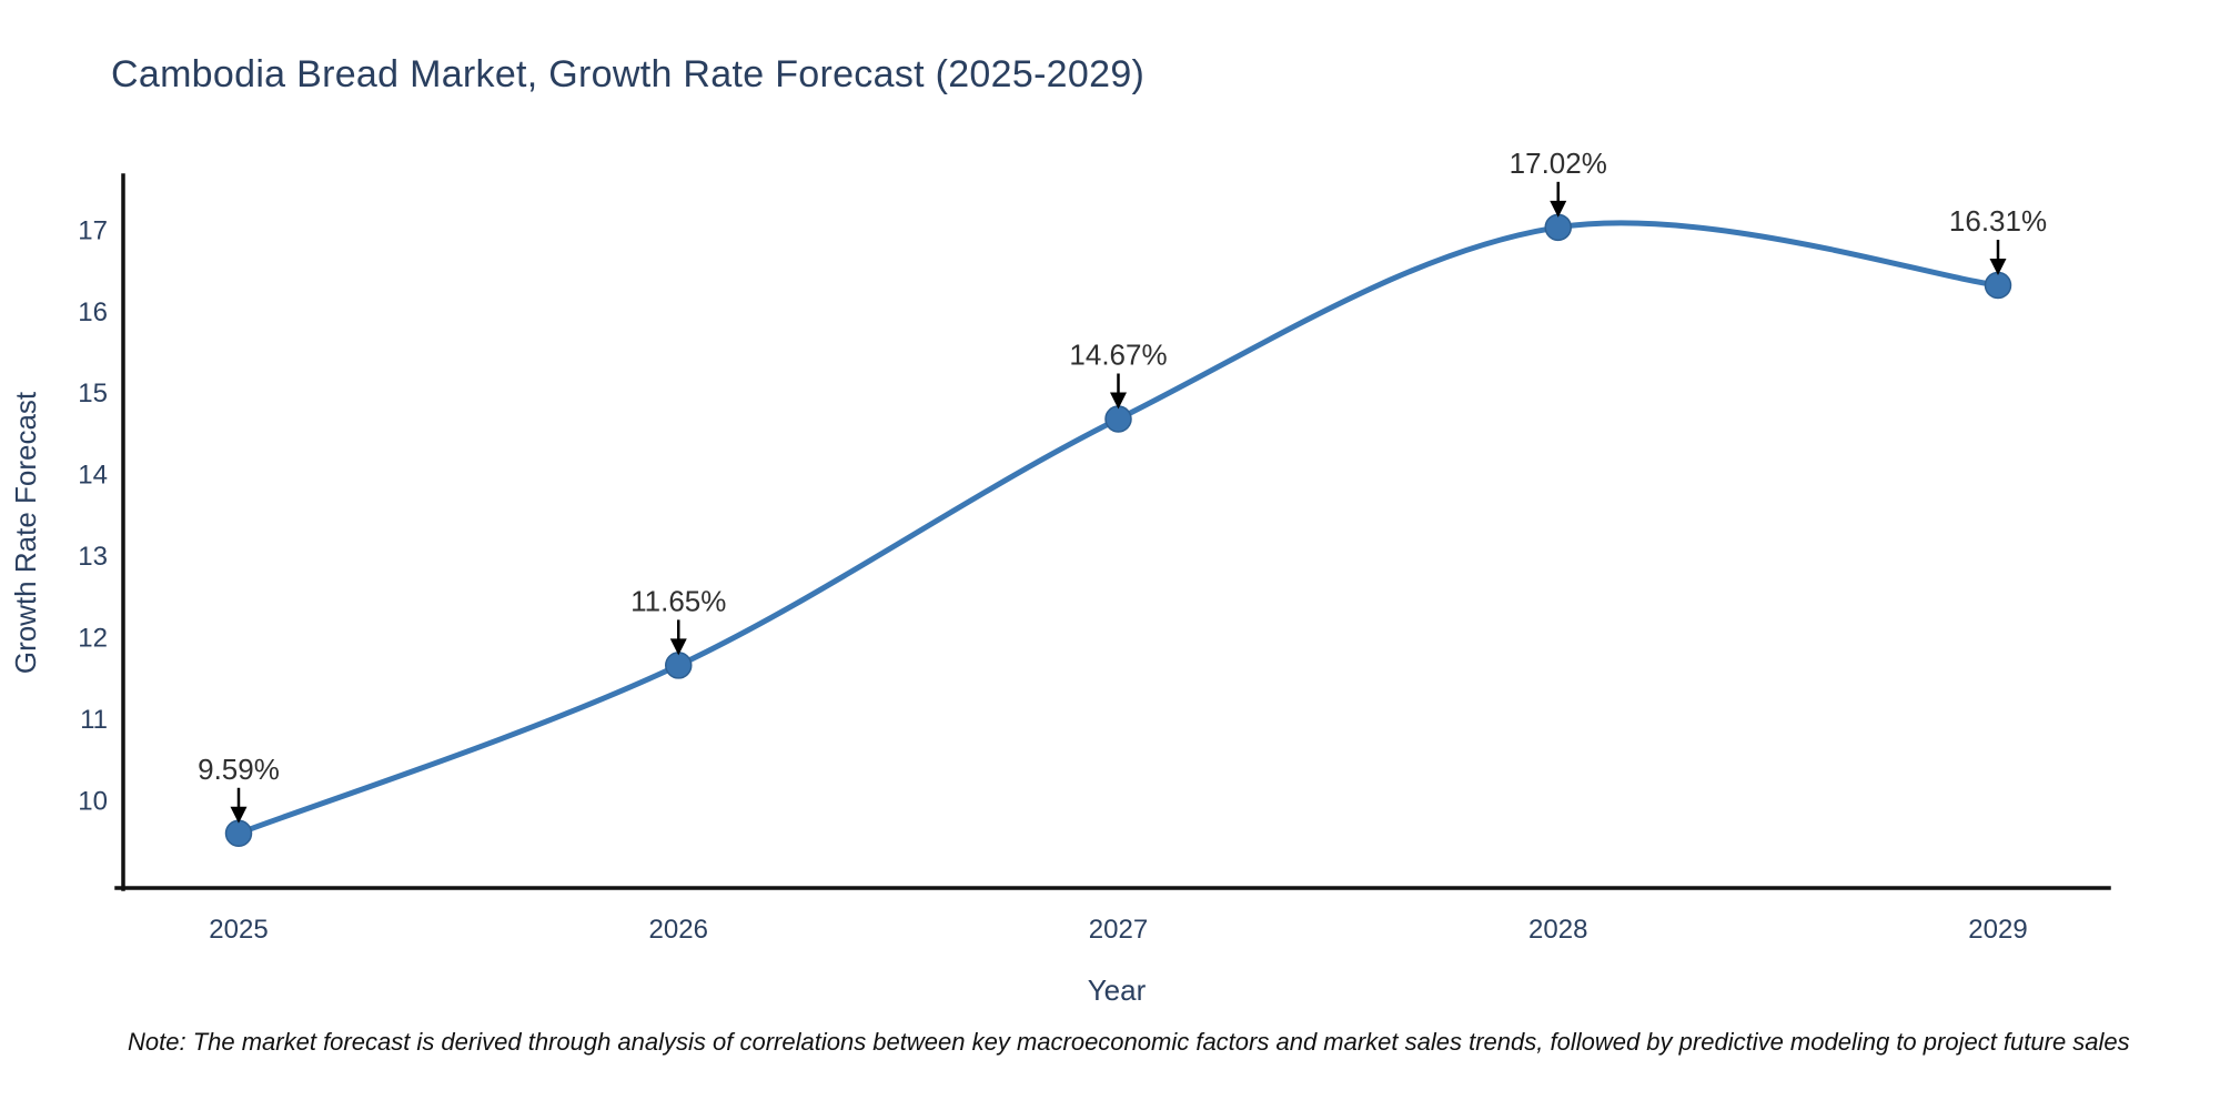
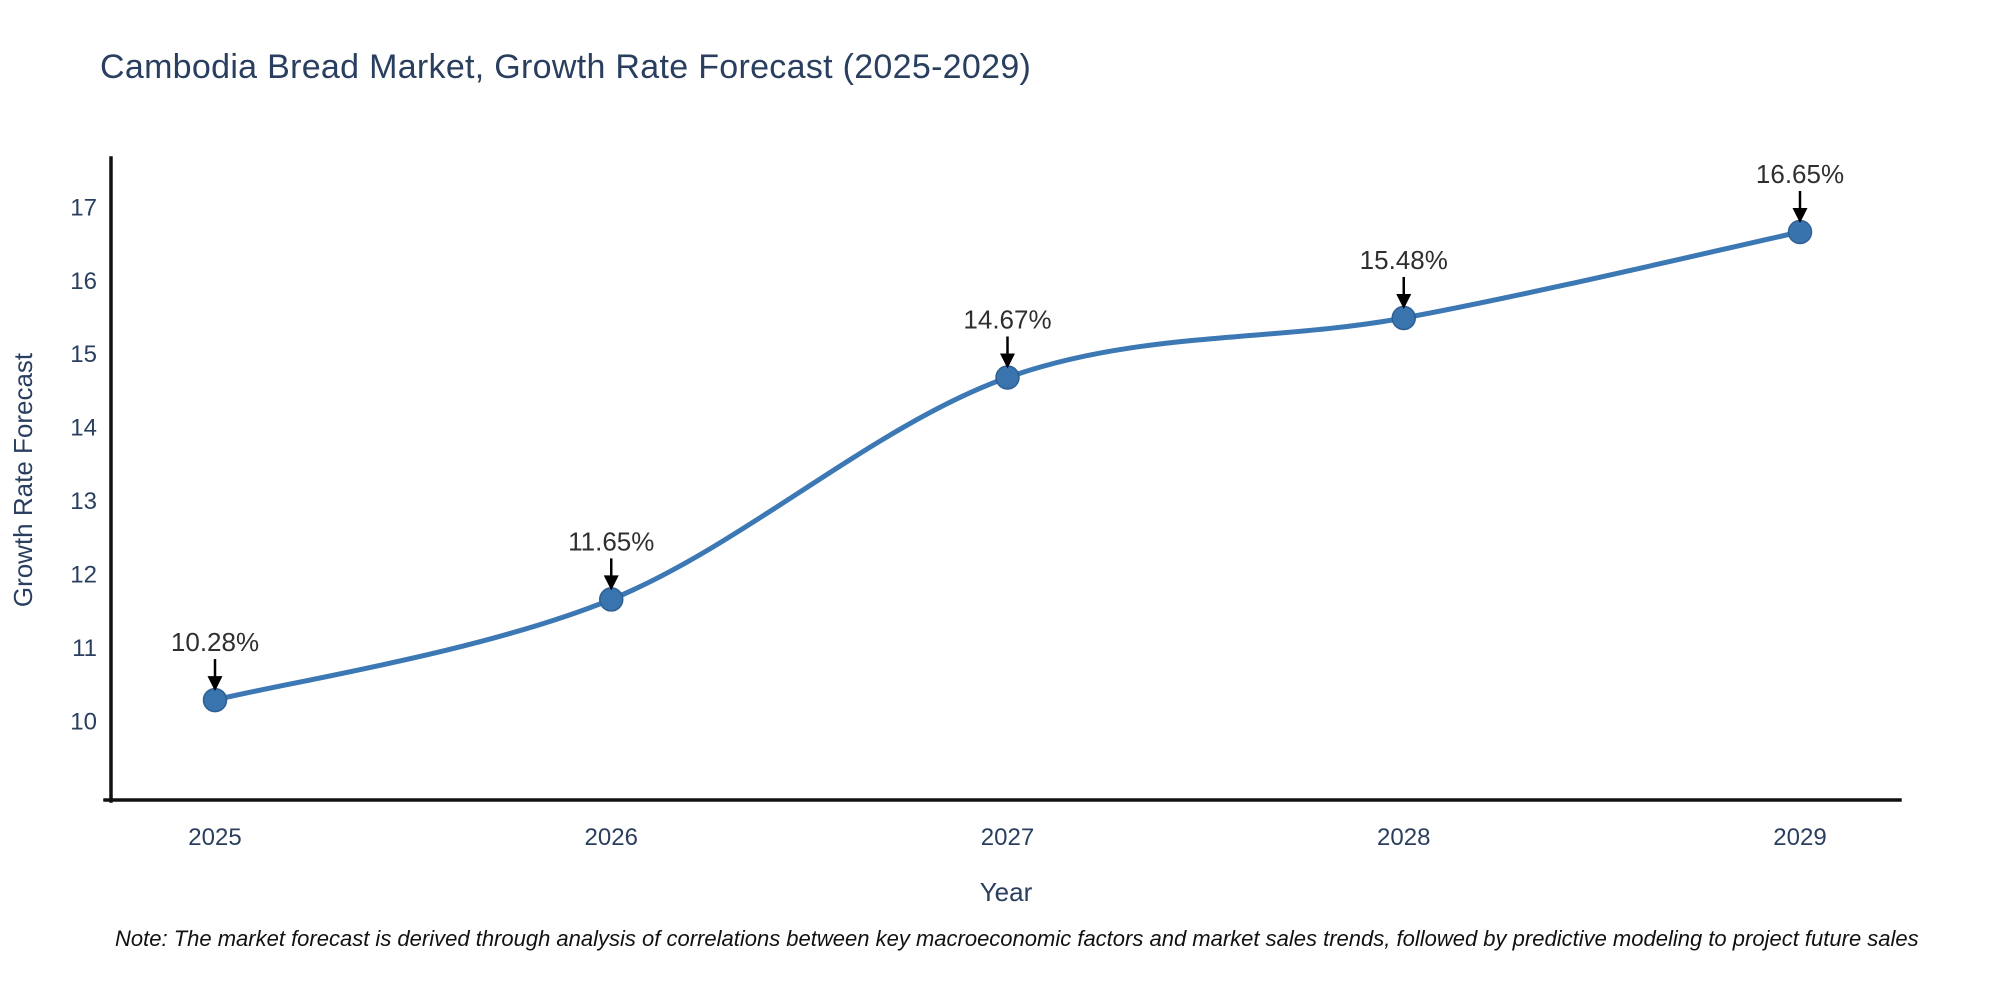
2025: 9.59% -> 10.28%
2028: 17.02% -> 15.48%
2029: 16.31% -> 16.65%
